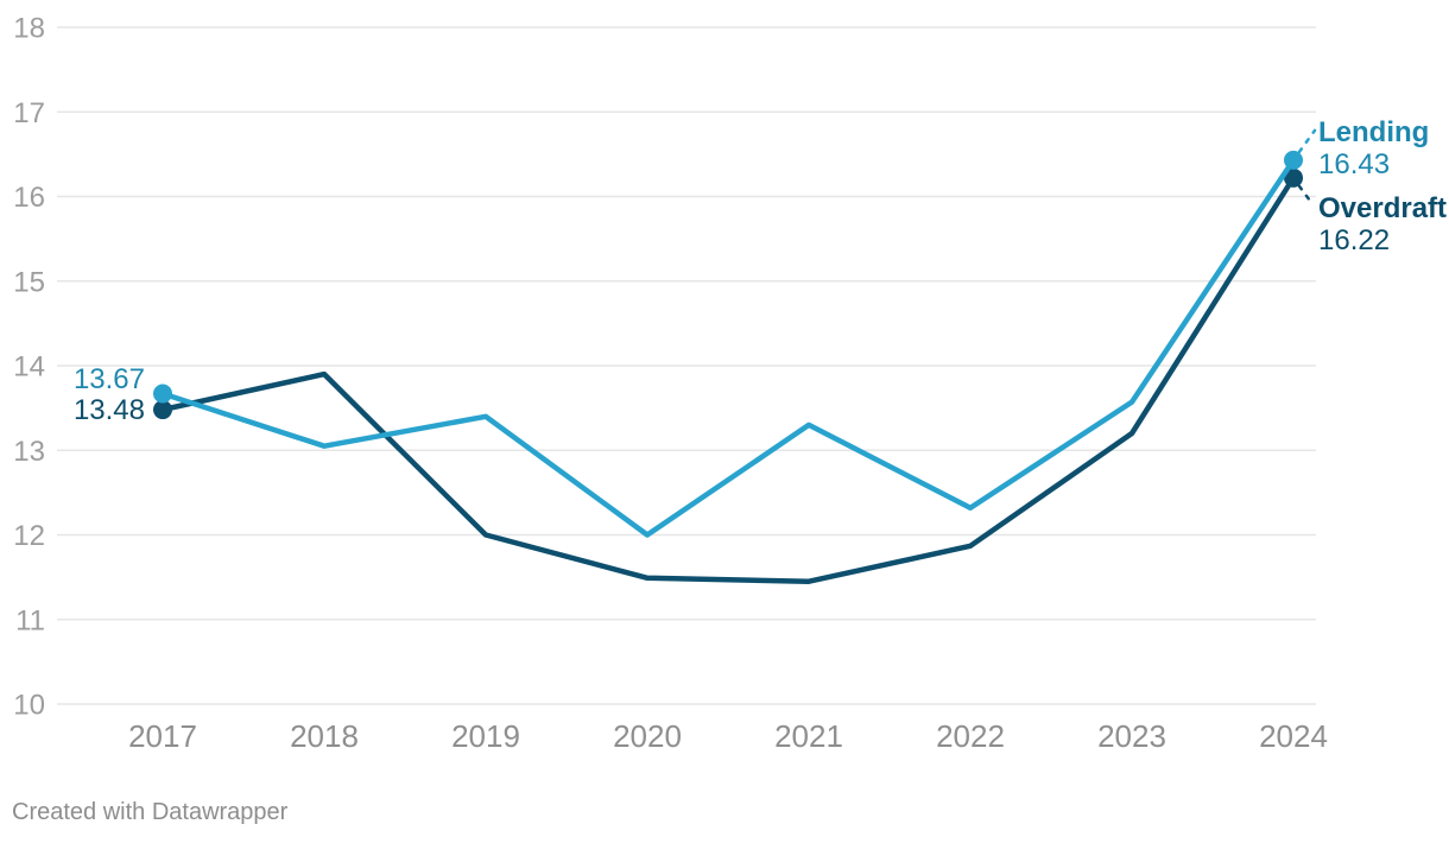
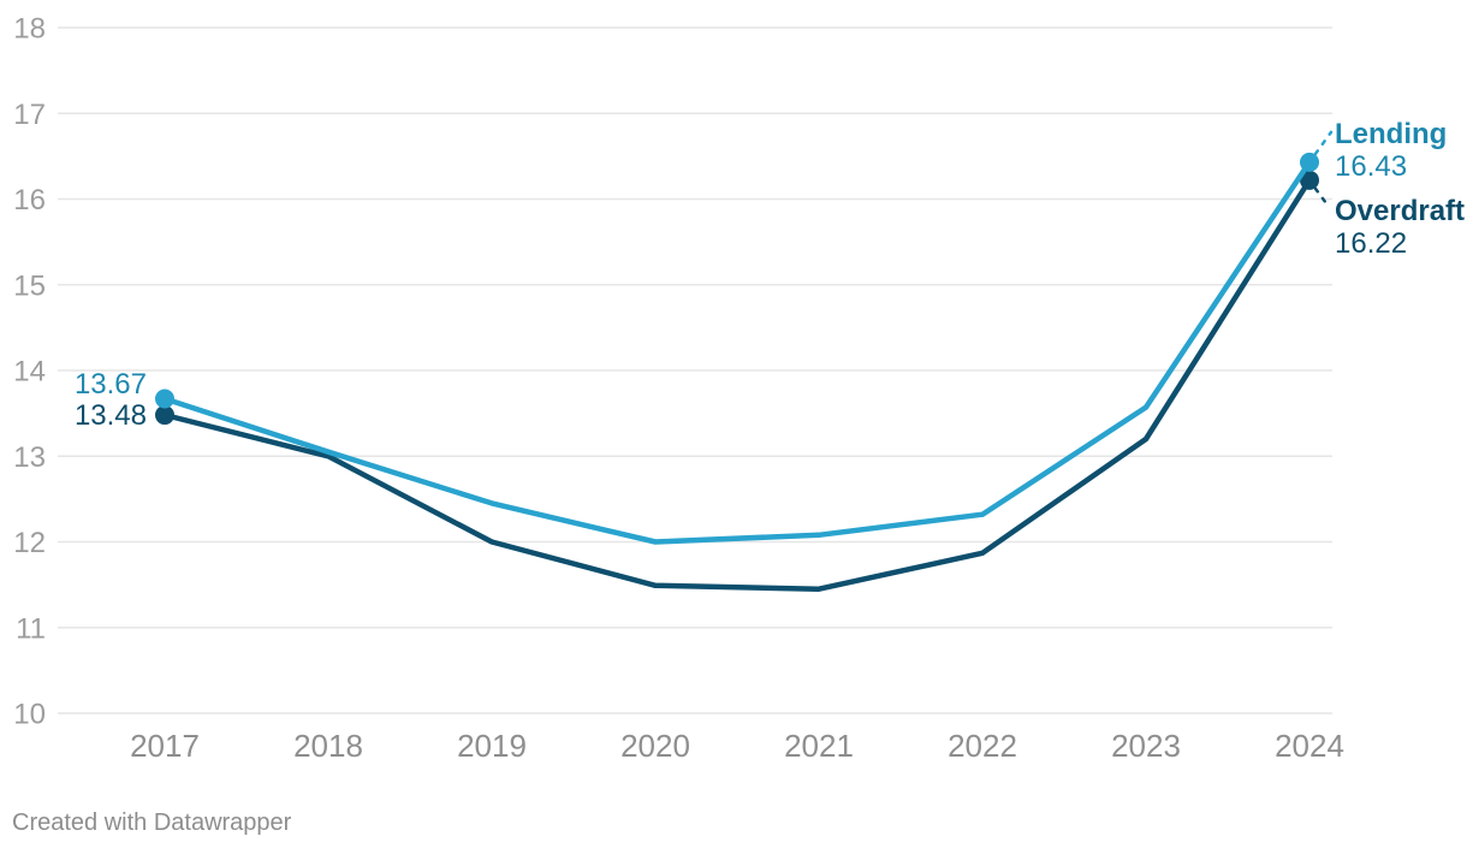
Overdraft/2018: 13.9 -> 13.0
Lending/2019: 13.4 -> 12.4
Lending/2021: 13.3 -> 12.1
